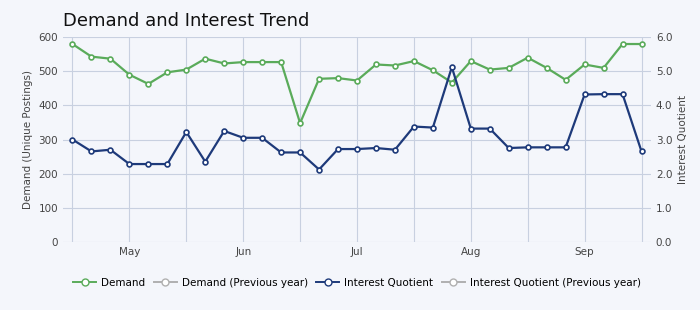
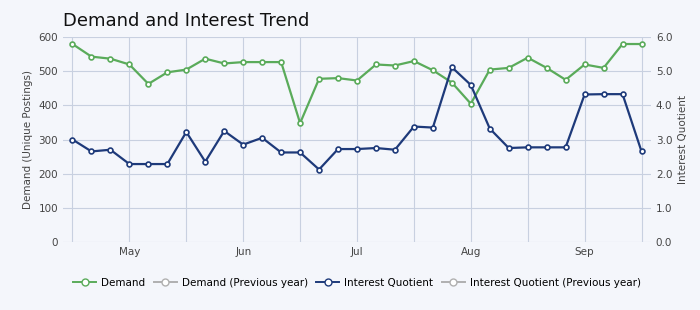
Demand/May: 490 -> 520
Interest Quotient/Jun: 3.05 -> 2.85
Demand/Aug: 530 -> 405
Interest Quotient/Aug: 3.32 -> 4.60
